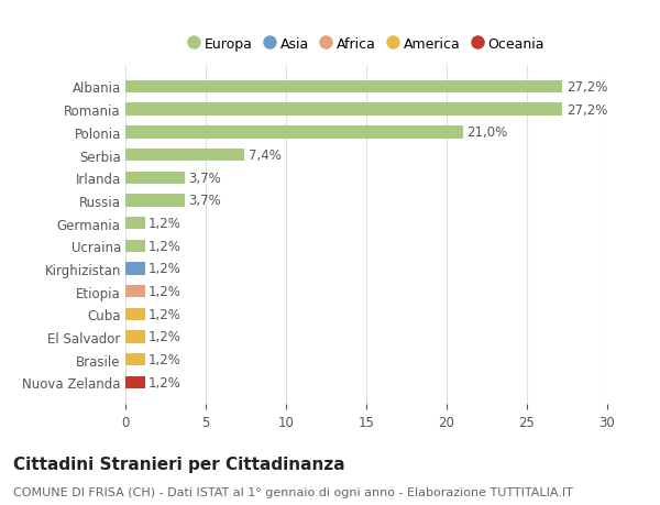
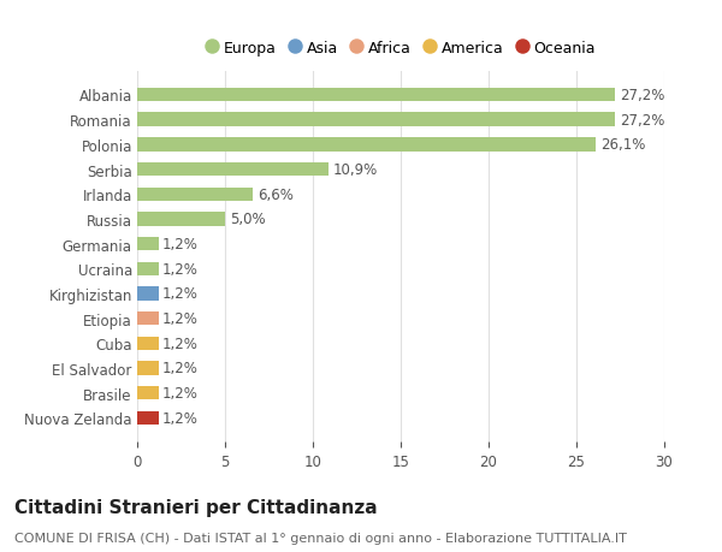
Polonia: 21,0% -> 26,1%
Serbia: 7,4% -> 10,9%
Irlanda: 3,7% -> 6,6%
Russia: 3,7% -> 5,0%
